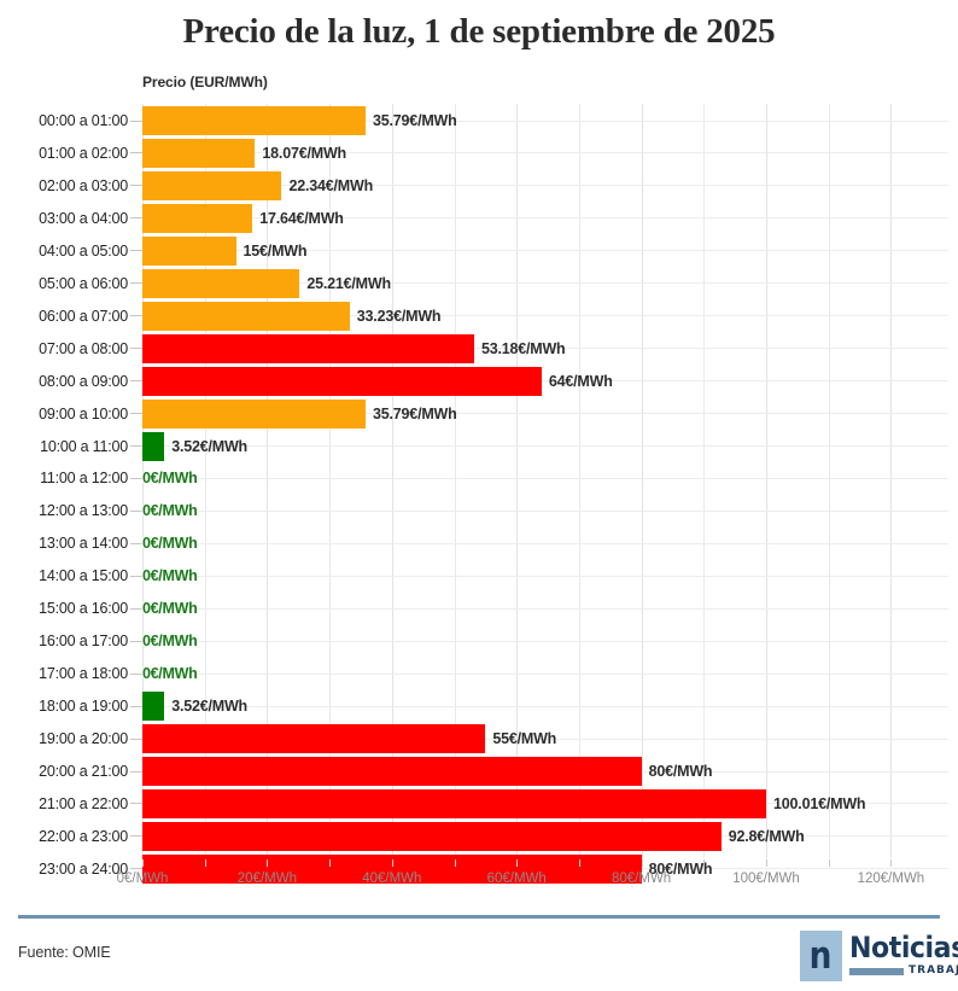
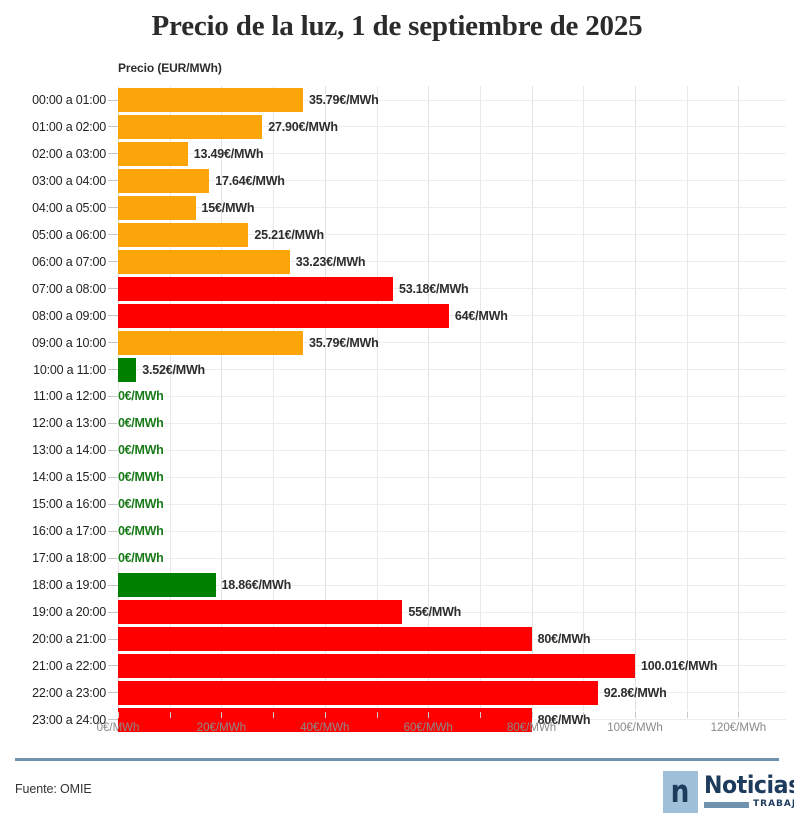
01:00 a 02:00: 18.07 -> 27.90
02:00 a 03:00: 22.34 -> 13.49
18:00 a 19:00: 3.52 -> 18.86
